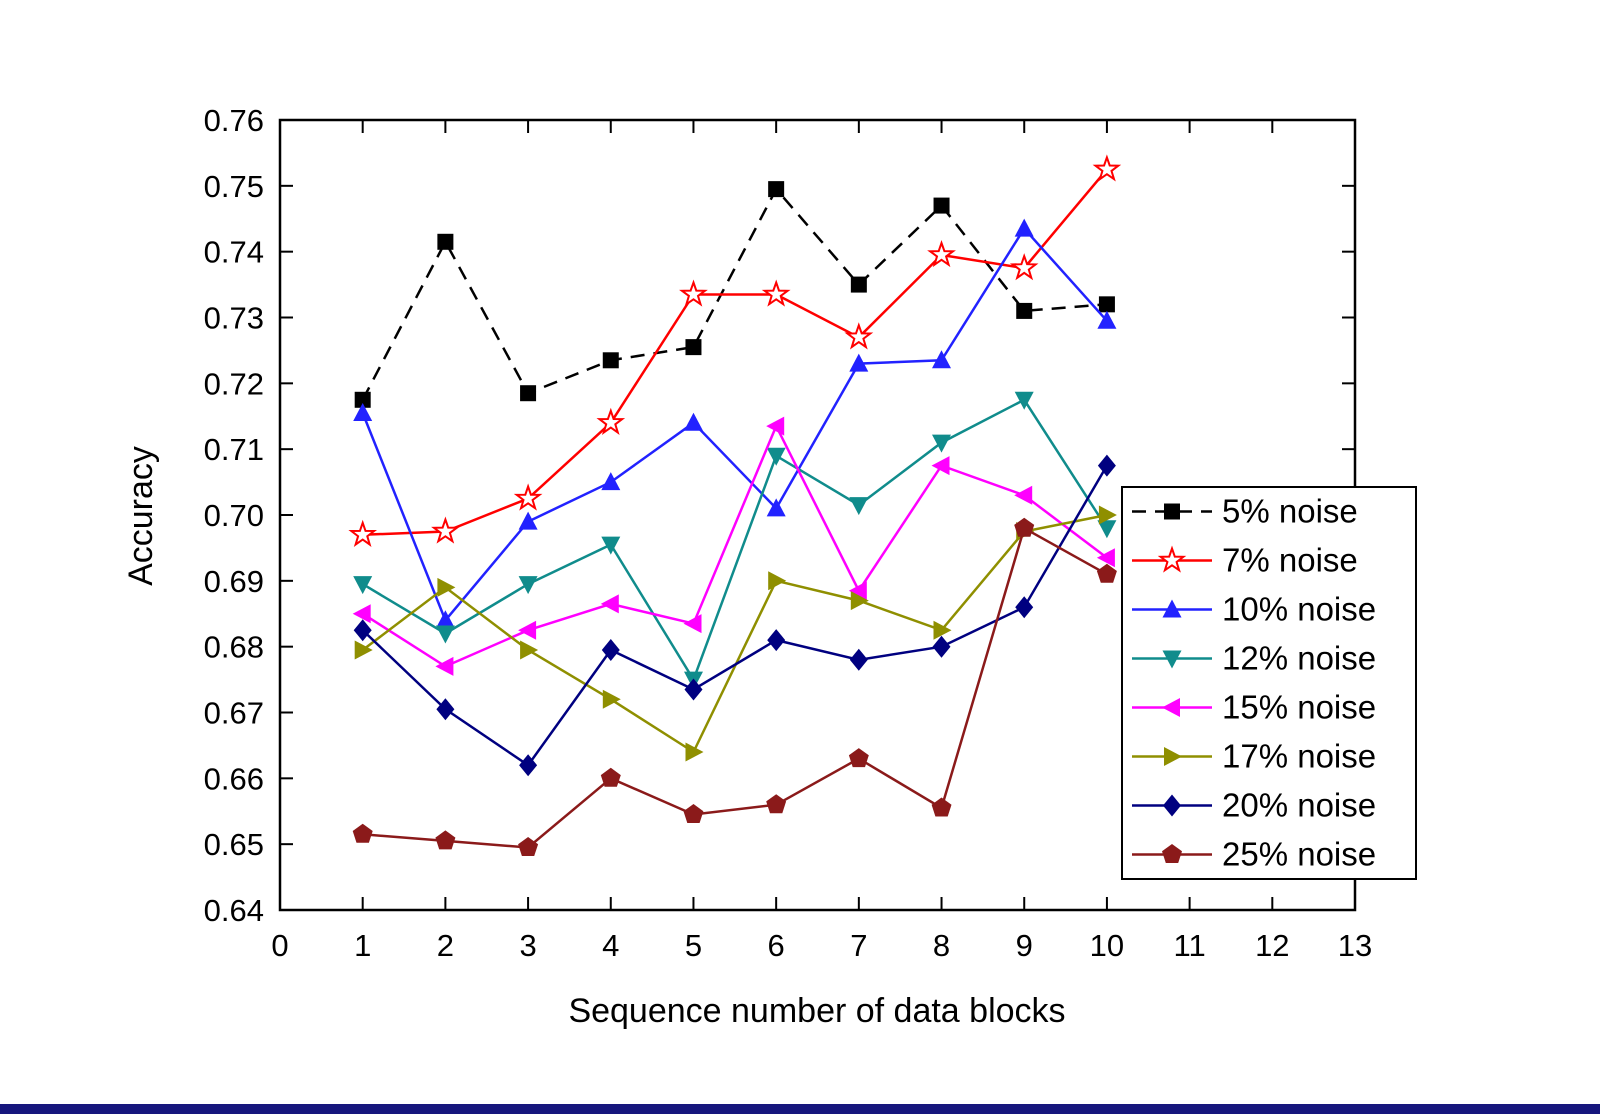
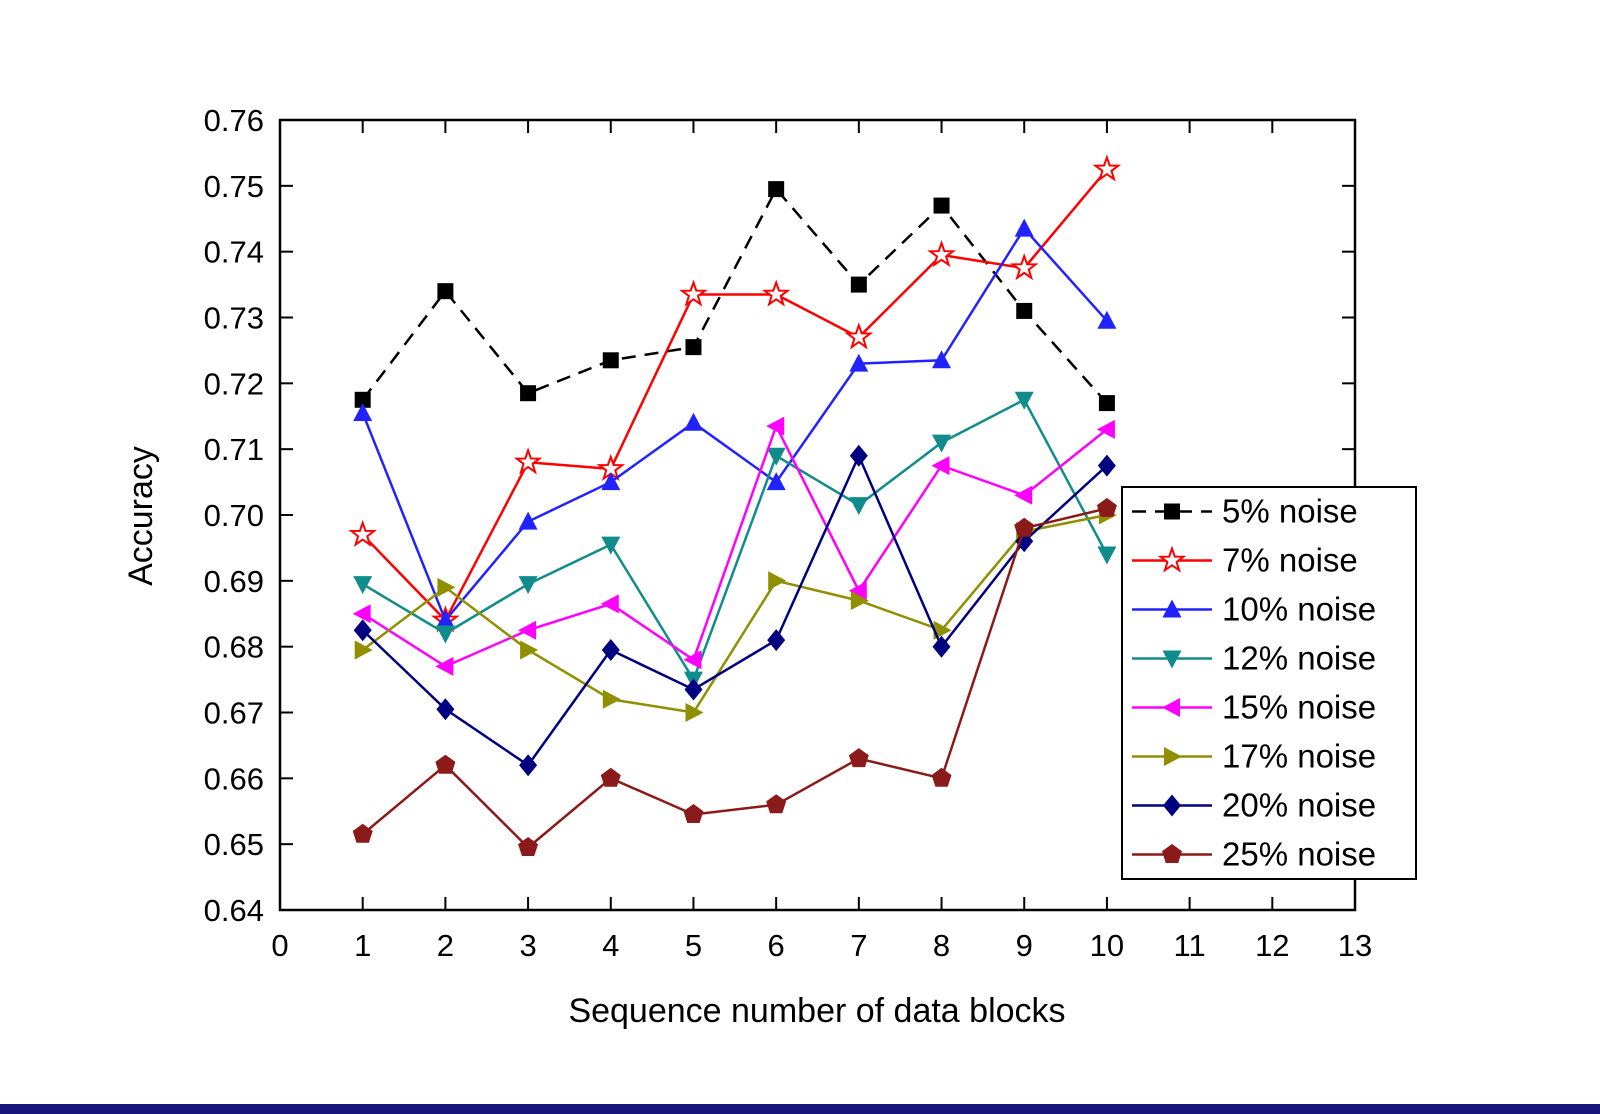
5% noise/2: 0.742 -> 0.734
7% noise/2: 0.698 -> 0.684
25% noise/2: 0.650 -> 0.662
7% noise/3: 0.703 -> 0.708
7% noise/4: 0.714 -> 0.707
15% noise/5: 0.683 -> 0.678
17% noise/5: 0.664 -> 0.670
10% noise/6: 0.701 -> 0.705
20% noise/7: 0.678 -> 0.709
25% noise/8: 0.655 -> 0.660
20% noise/9: 0.686 -> 0.696
5% noise/10: 0.732 -> 0.717
12% noise/10: 0.698 -> 0.694
15% noise/10: 0.694 -> 0.713
25% noise/10: 0.691 -> 0.701
